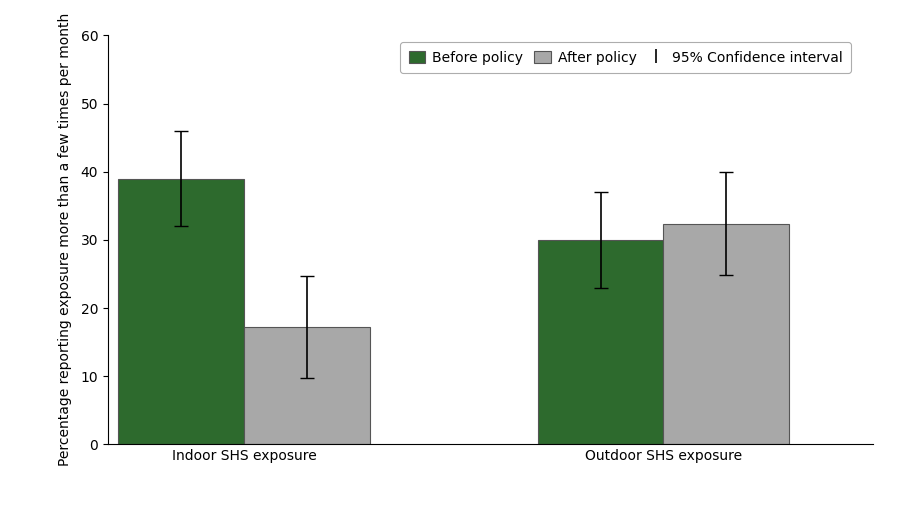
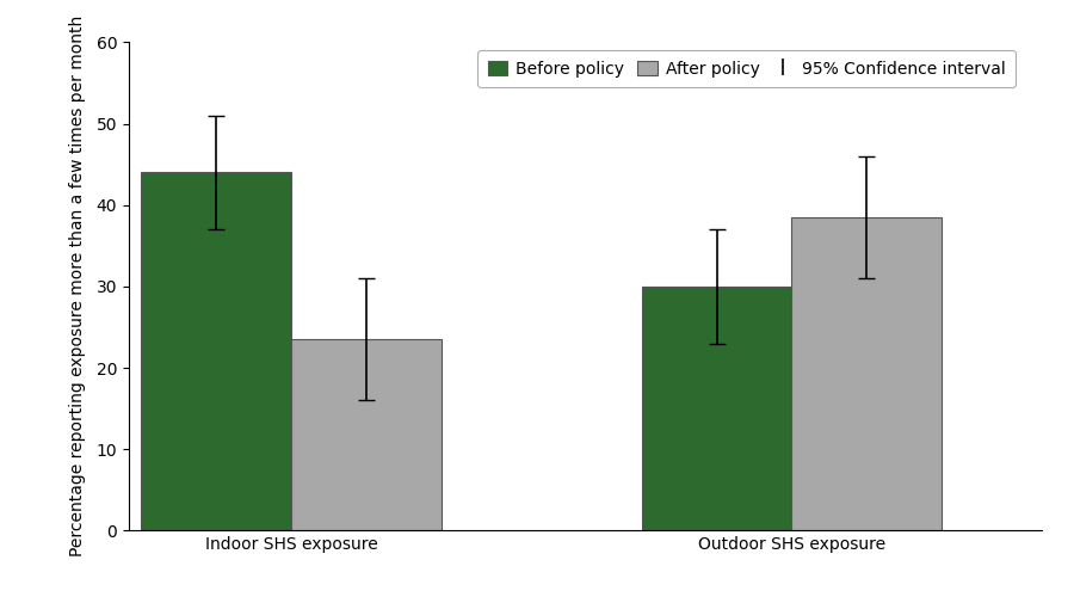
Before policy/Indoor SHS exposure: 39 -> 44
After policy/Indoor SHS exposure: 17.2 -> 23.5
After policy/Outdoor SHS exposure: 32.4 -> 38.5
